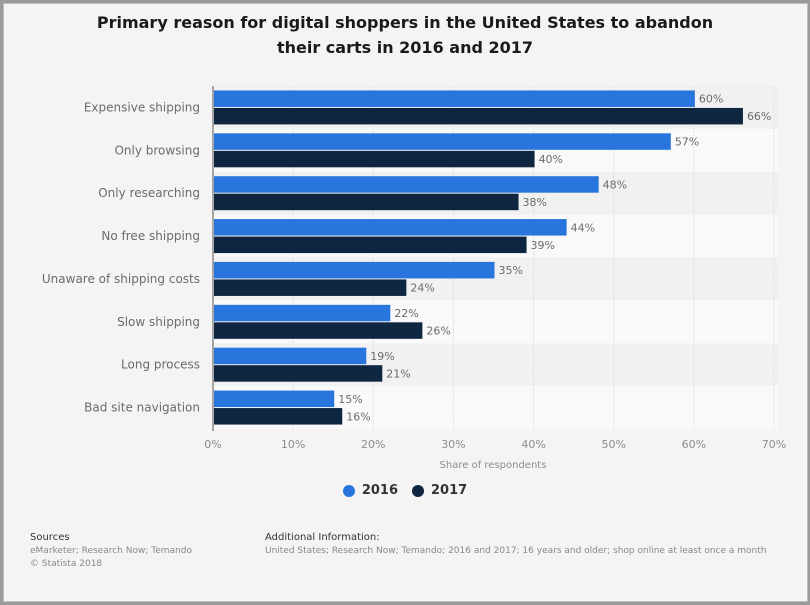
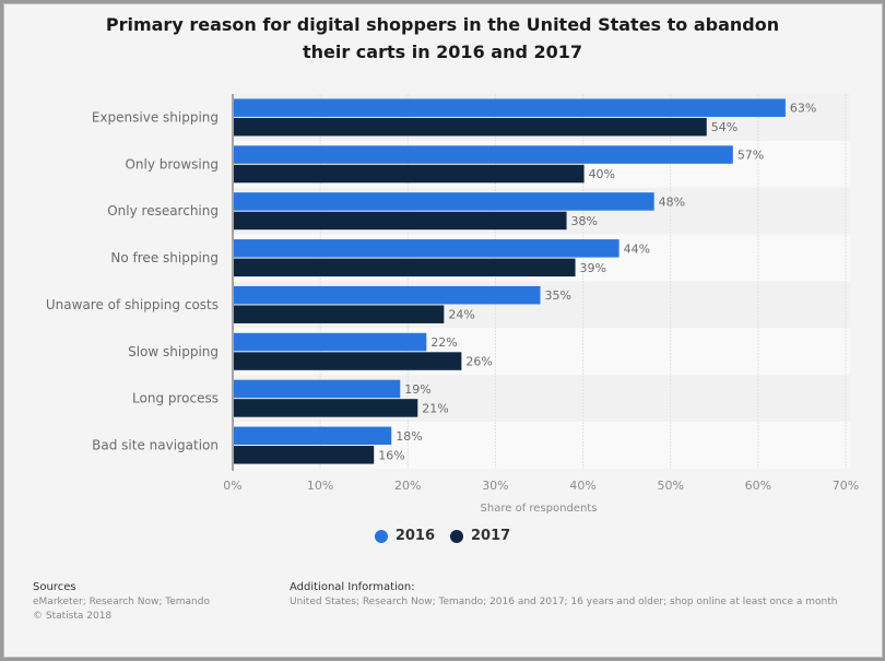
2016/Expensive shipping: 60% -> 63%
2017/Expensive shipping: 66% -> 54%
2016/Bad site navigation: 15% -> 18%
